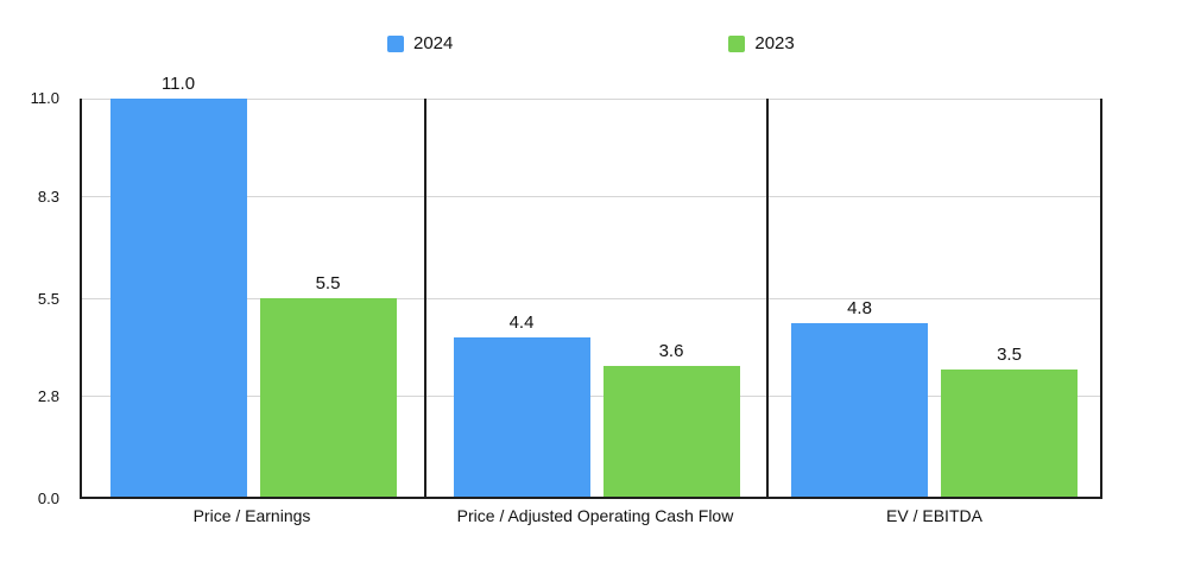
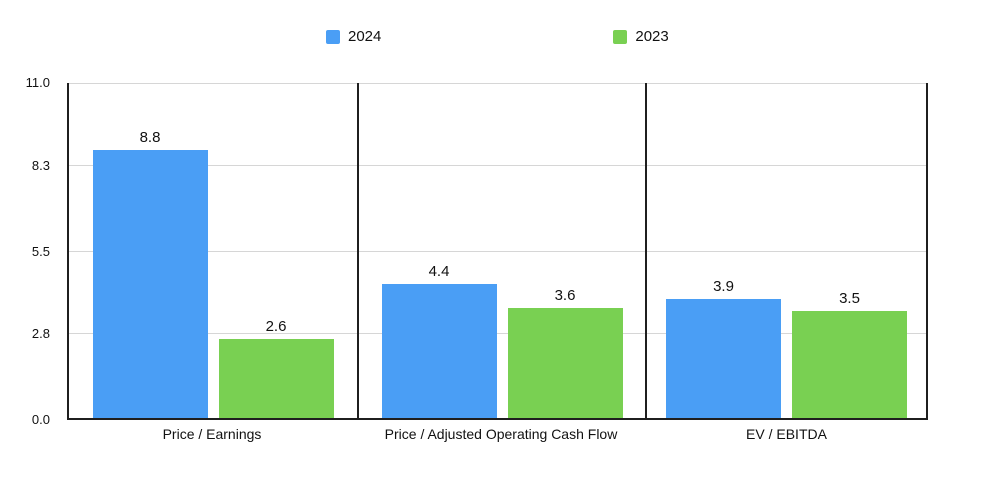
2024/Price / Earnings: 11.0 -> 8.8
2023/Price / Earnings: 5.5 -> 2.6
2024/EV / EBITDA: 4.8 -> 3.9
